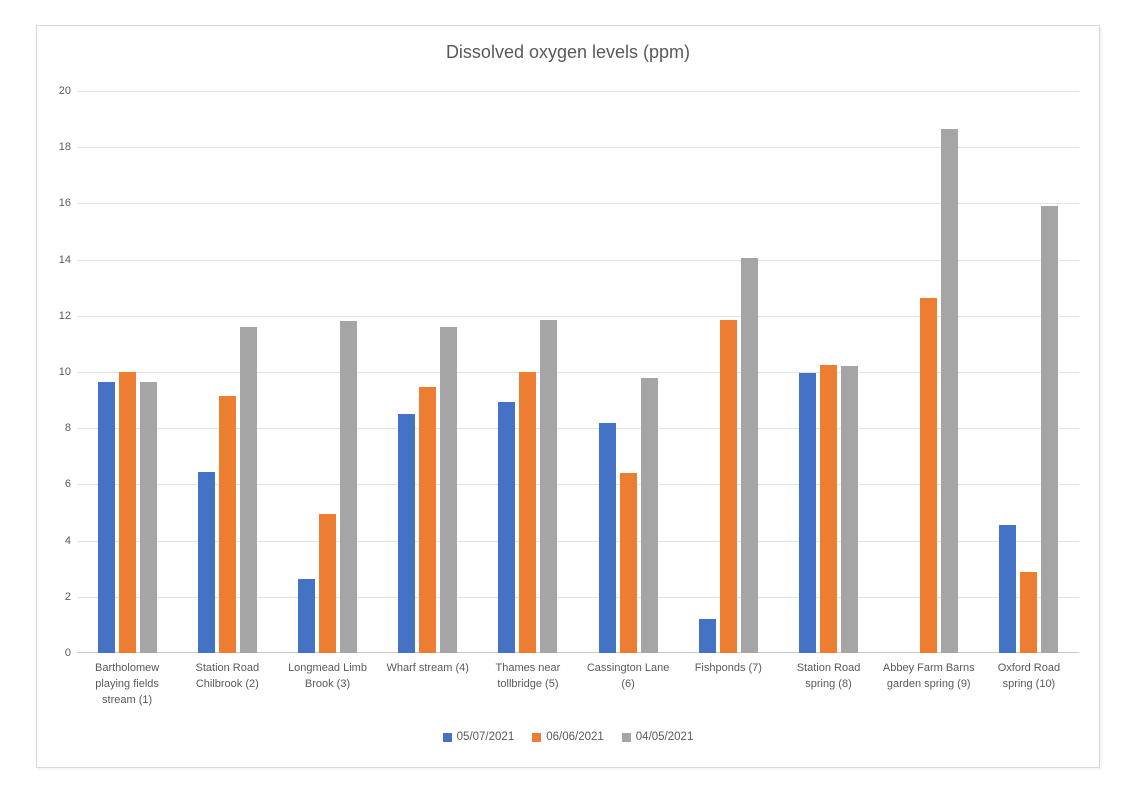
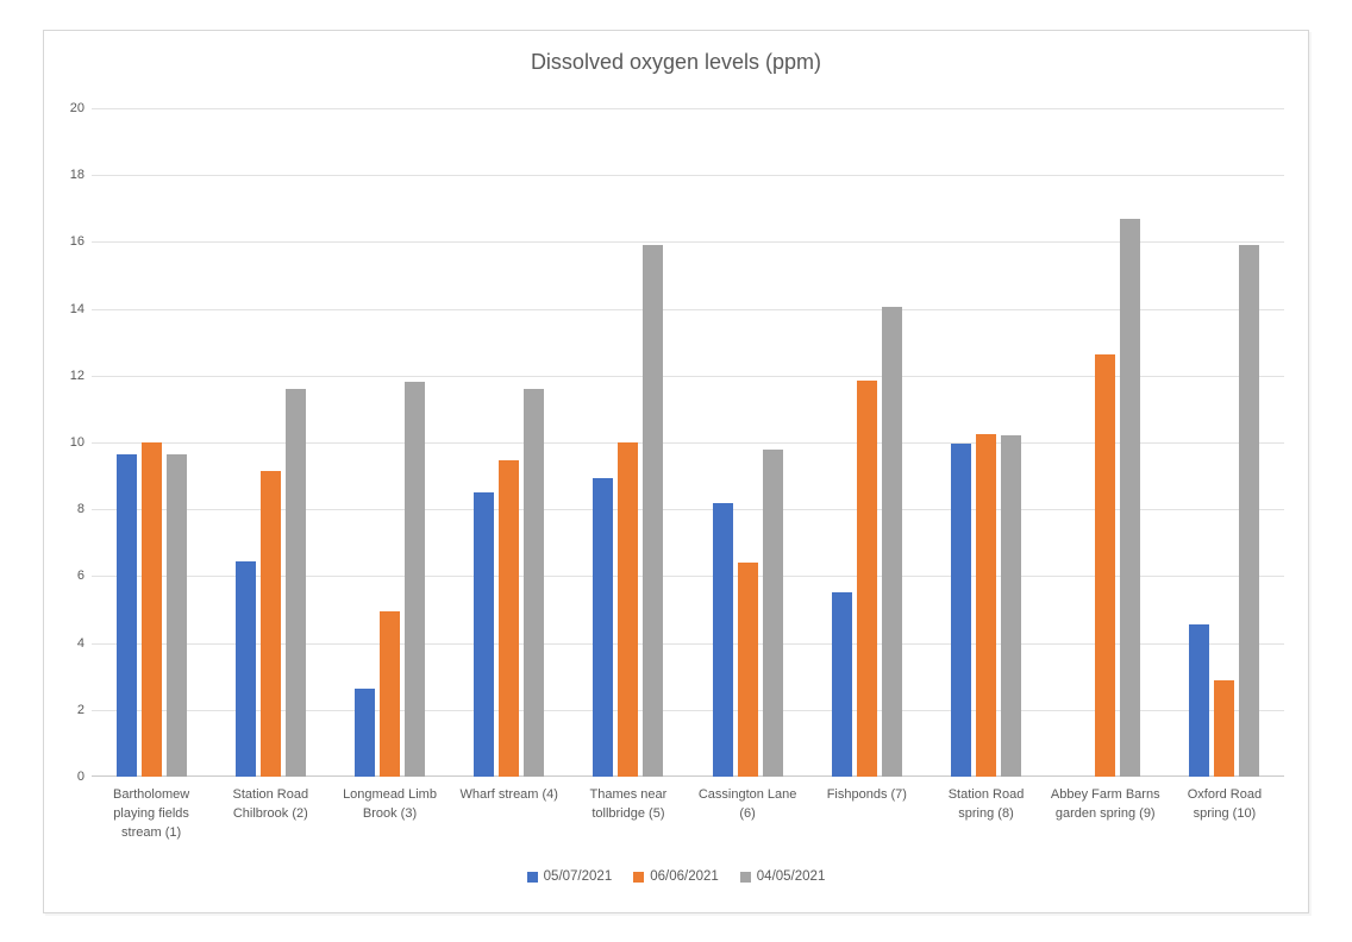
04/05/2021/Thames near tollbridge (5): 11.8 -> 15.9
05/07/2021/Fishponds (7): 1.2 -> 5.5
04/05/2021/Abbey Farm Barns garden spring (9): 18.6 -> 16.7
